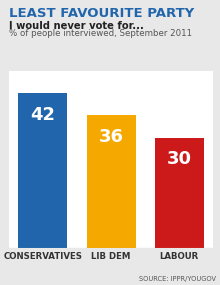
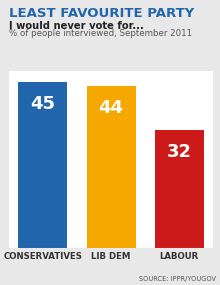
CONSERVATIVES: 42 -> 45
LIB DEM: 36 -> 44
LABOUR: 30 -> 32
